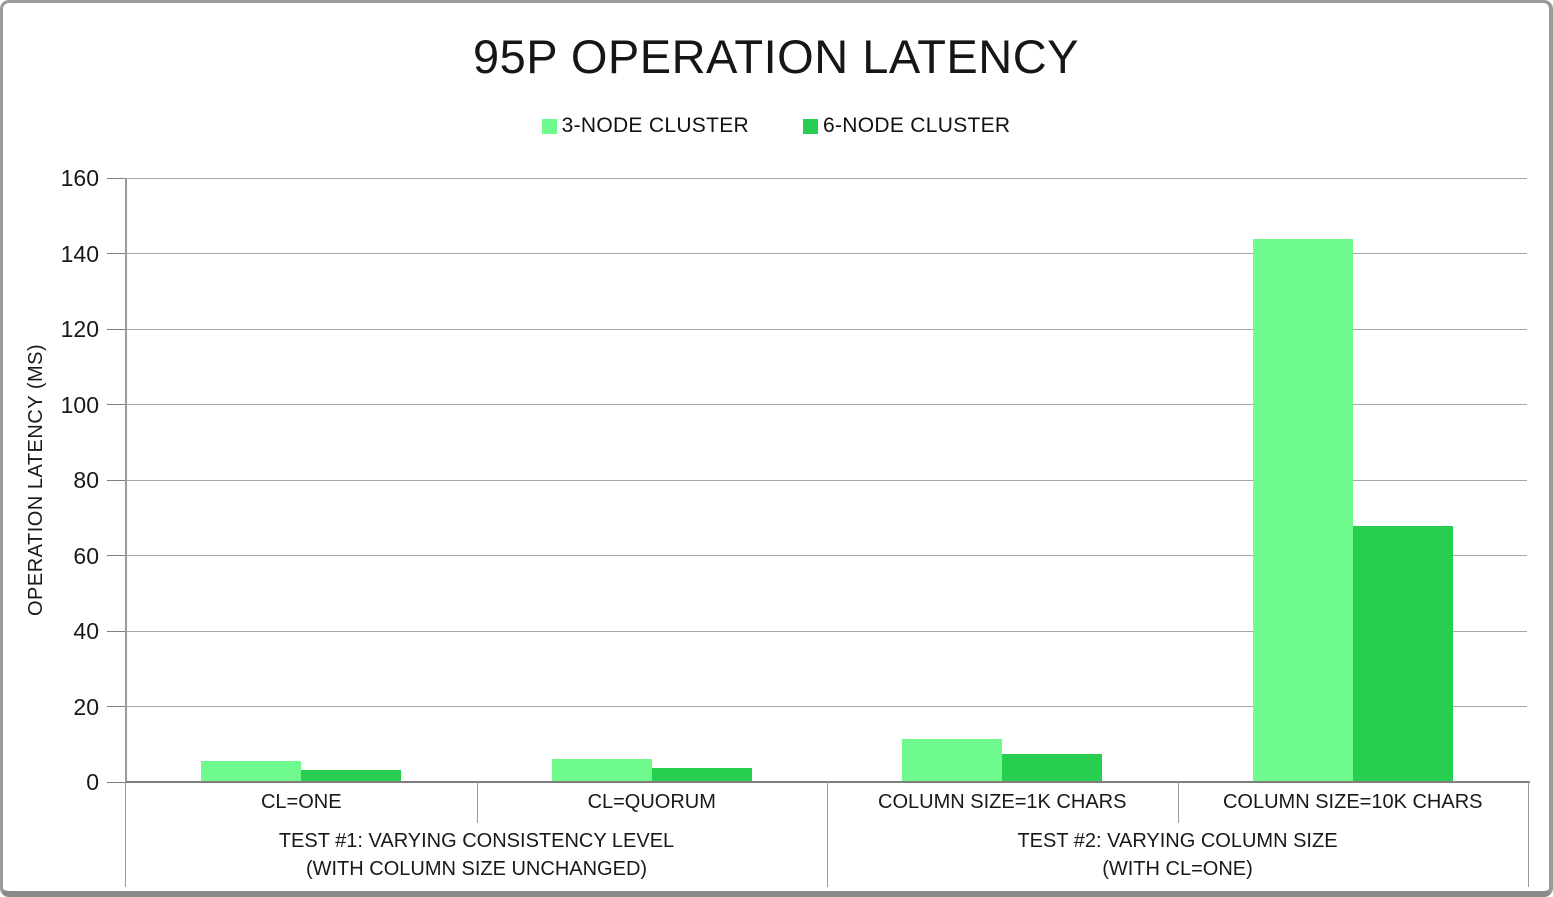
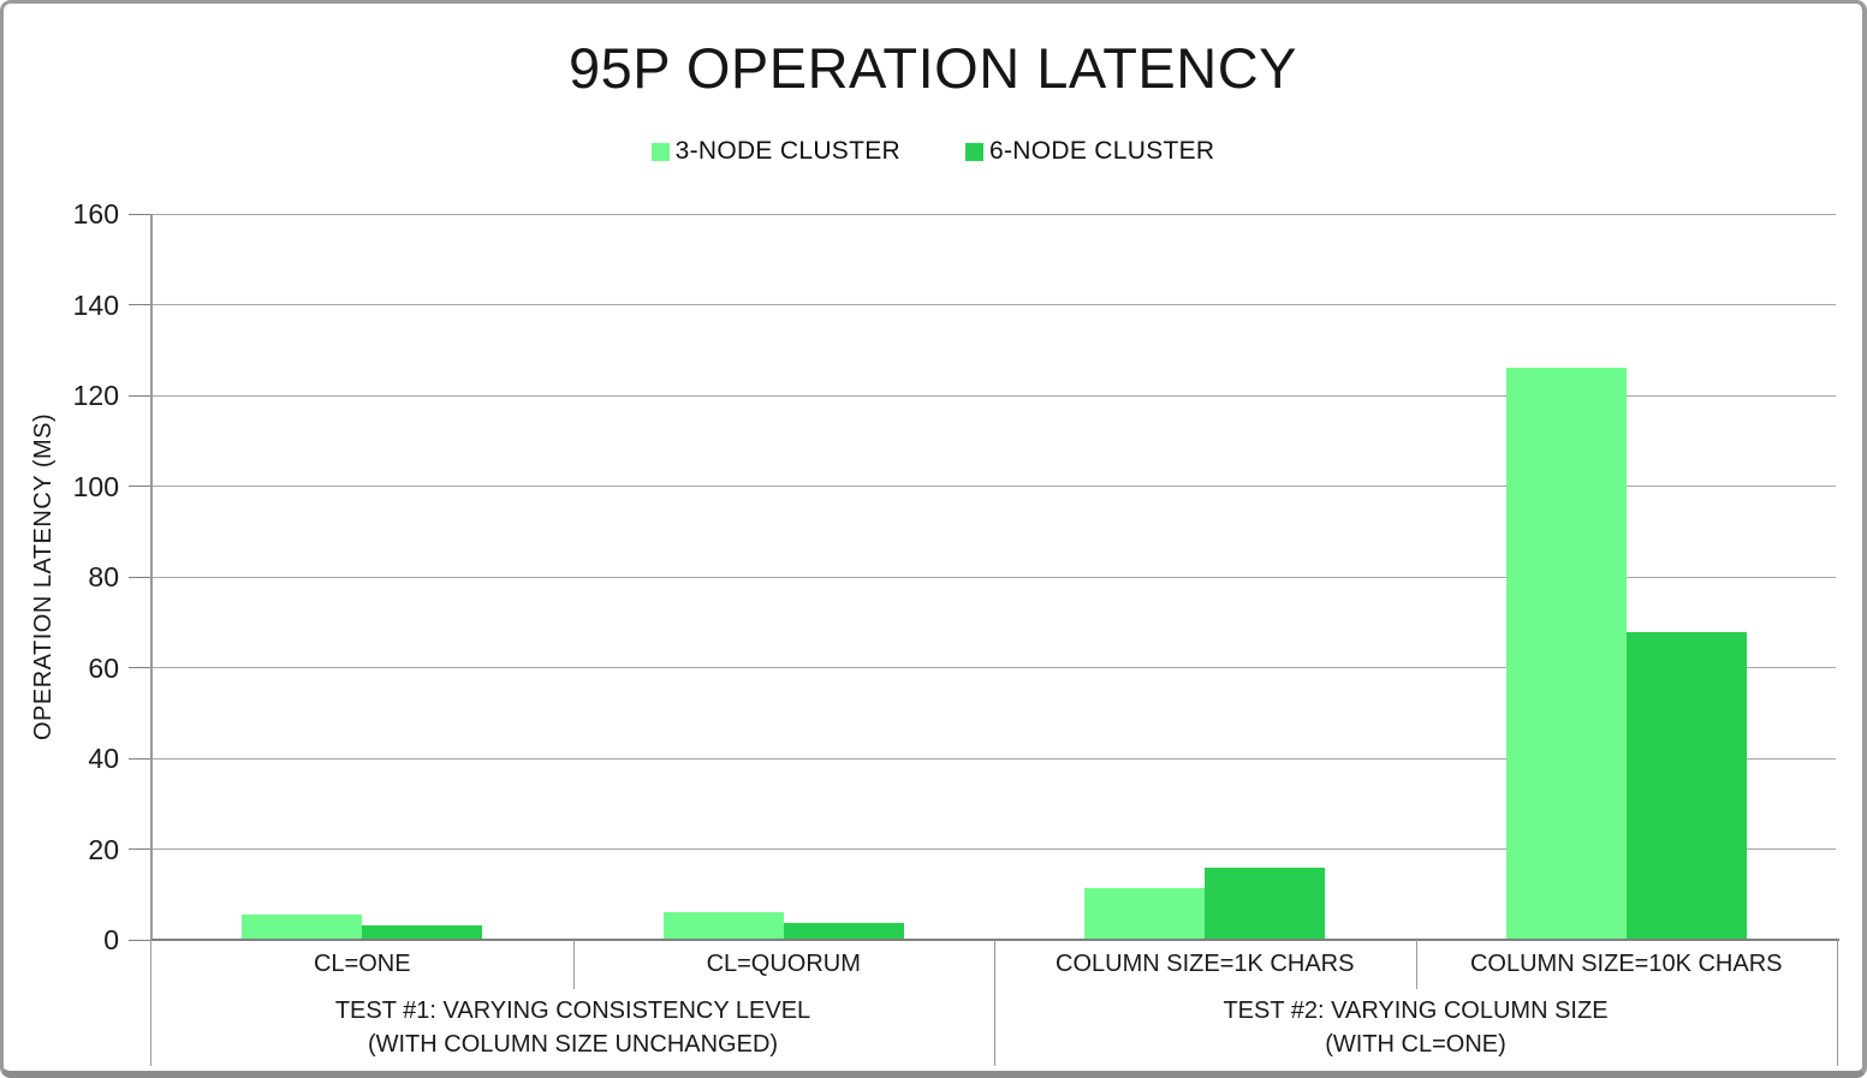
6-NODE CLUSTER/COLUMN SIZE=1K CHARS: 8 -> 16
3-NODE CLUSTER/COLUMN SIZE=10K CHARS: 144 -> 126
